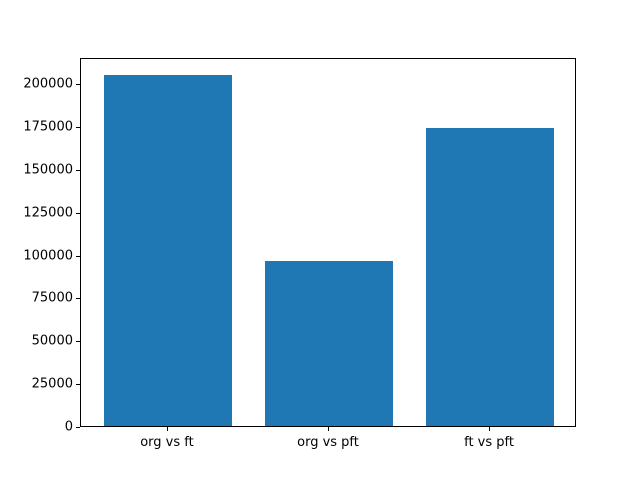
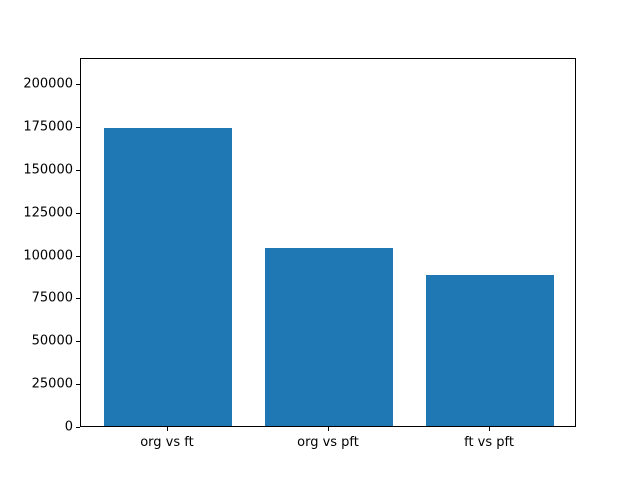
org vs ft: 205000 -> 174000
org vs pft: 96000 -> 104000
ft vs pft: 174000 -> 88000
